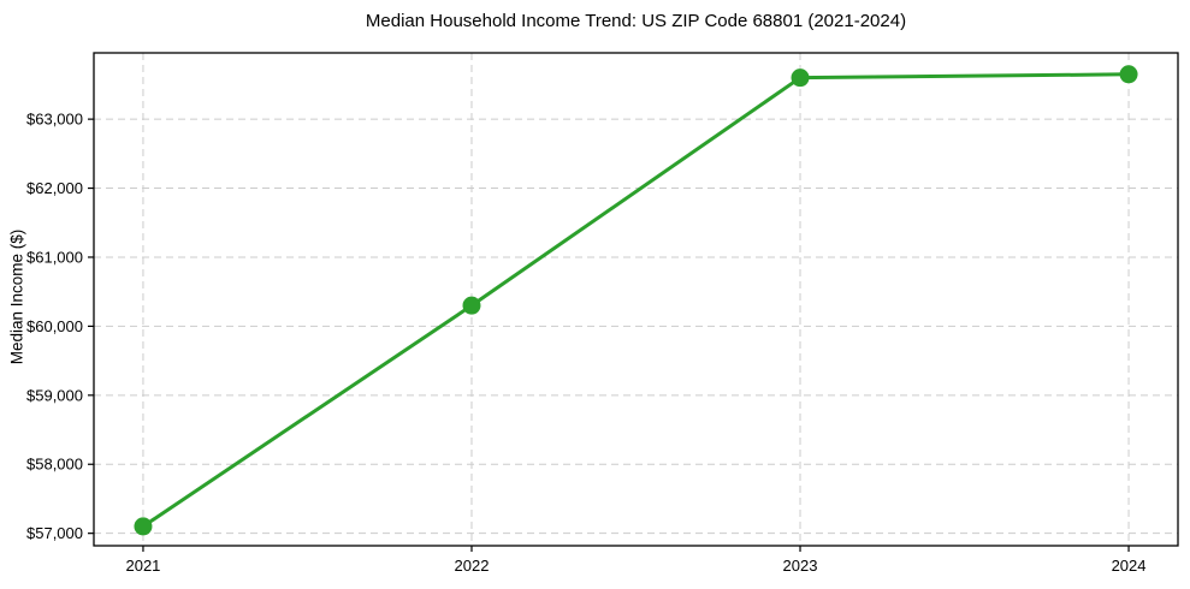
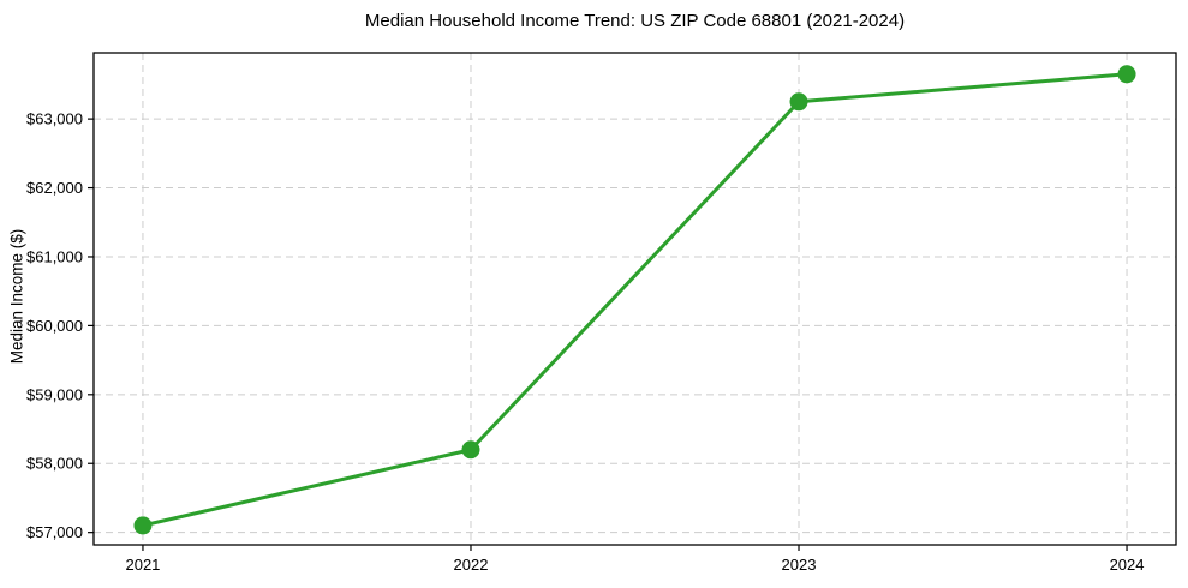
2022: $60300 -> $58200
2023: $63600 -> $63200
